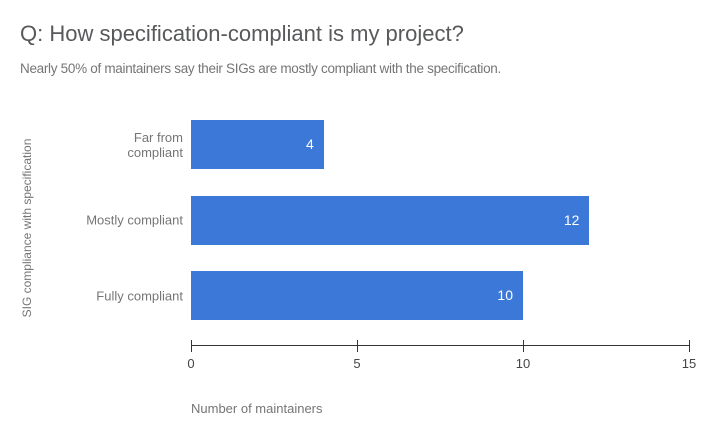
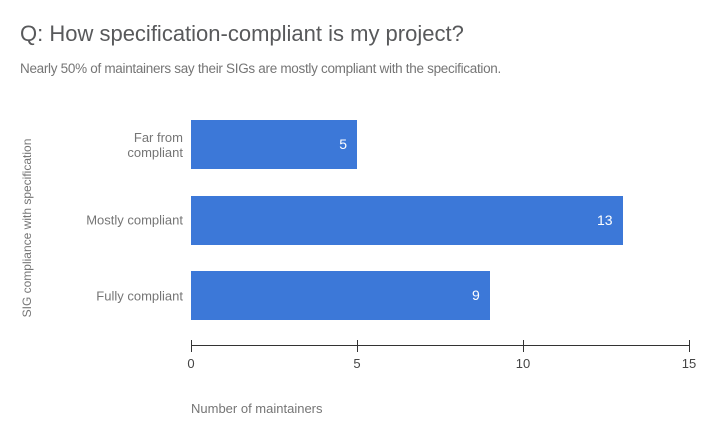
Far from compliant: 4 -> 5
Mostly compliant: 12 -> 13
Fully compliant: 10 -> 9
